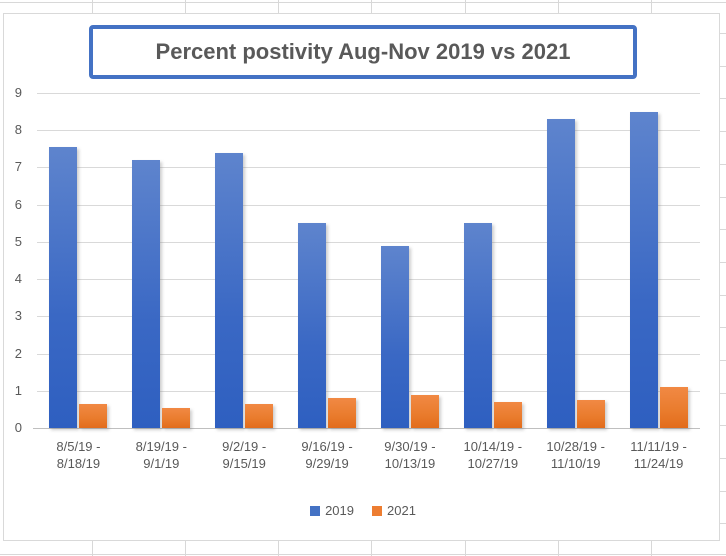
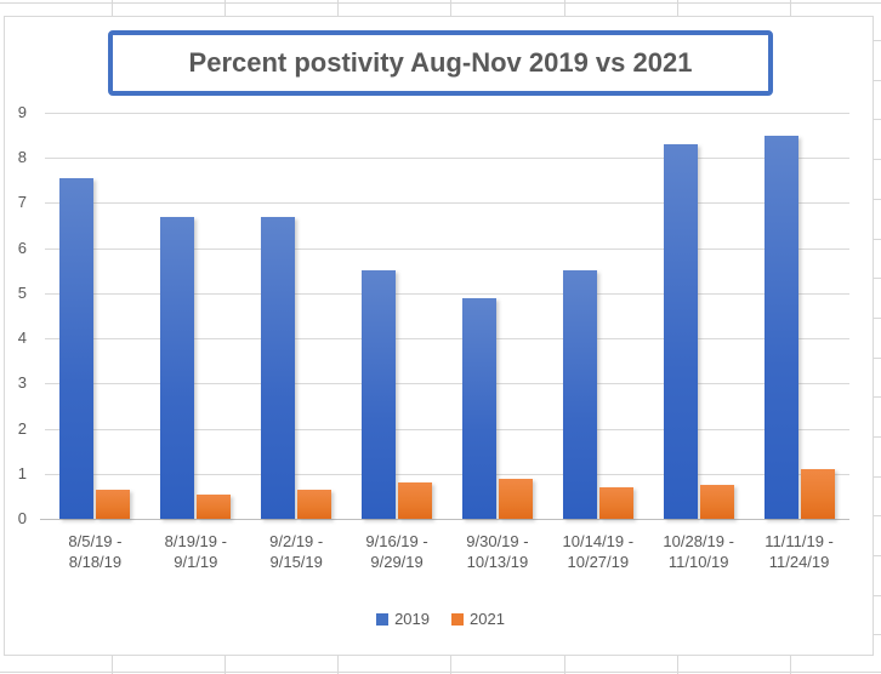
2019/8/19/19 - 9/1/19: 7.2 -> 6.7
2019/9/2/19 - 9/15/19: 7.4 -> 6.7
